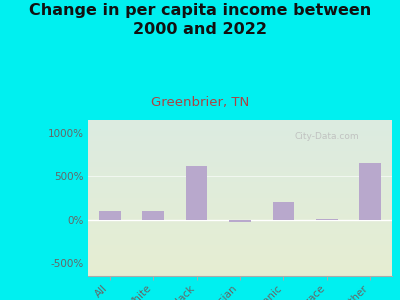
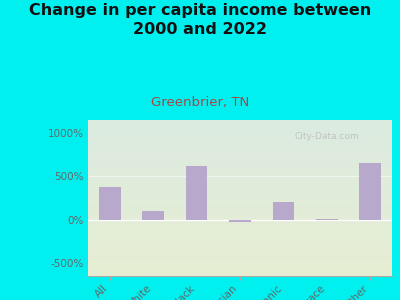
All: 100% -> 380%
